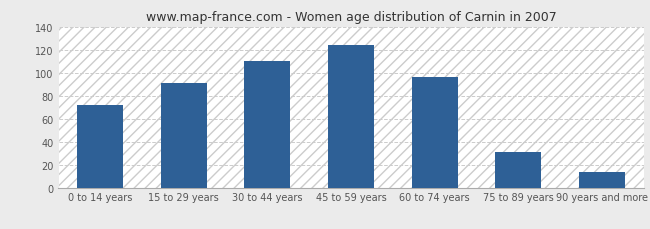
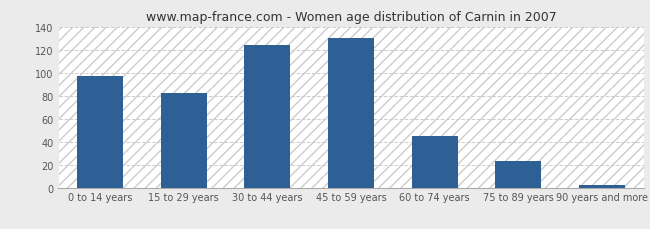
0 to 14 years: 72 -> 97
15 to 29 years: 91 -> 82
30 to 44 years: 110 -> 124
45 to 59 years: 124 -> 130
60 to 74 years: 96 -> 45
75 to 89 years: 31 -> 23
90 years and more: 14 -> 2
